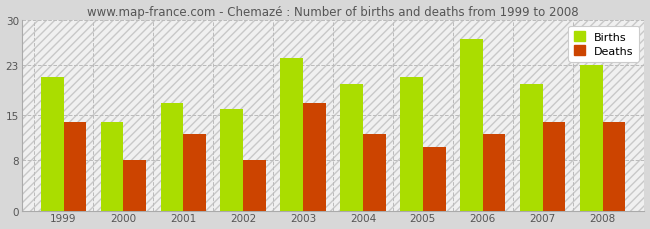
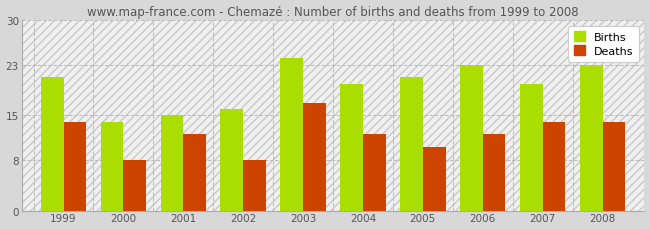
Births/2001: 17 -> 15
Births/2006: 27 -> 23
